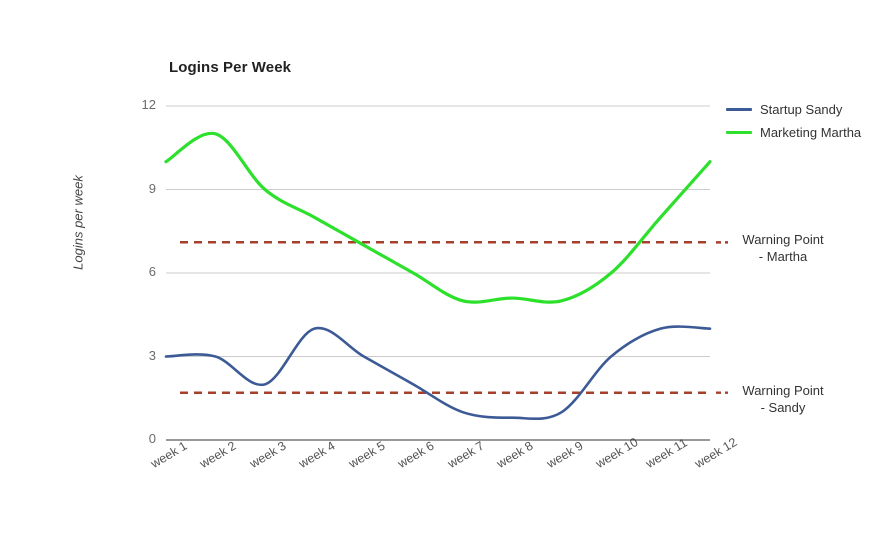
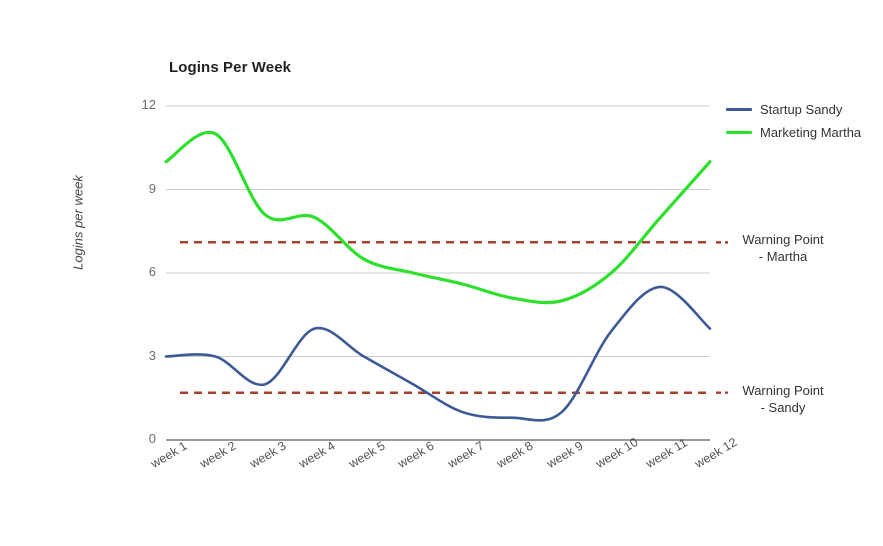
Marketing Martha/week 3: 9.0 -> 8.1
Marketing Martha/week 5: 7.0 -> 6.5
Marketing Martha/week 7: 5.0 -> 5.6
Startup Sandy/week 10: 3.0 -> 3.9
Startup Sandy/week 11: 4.0 -> 5.5
